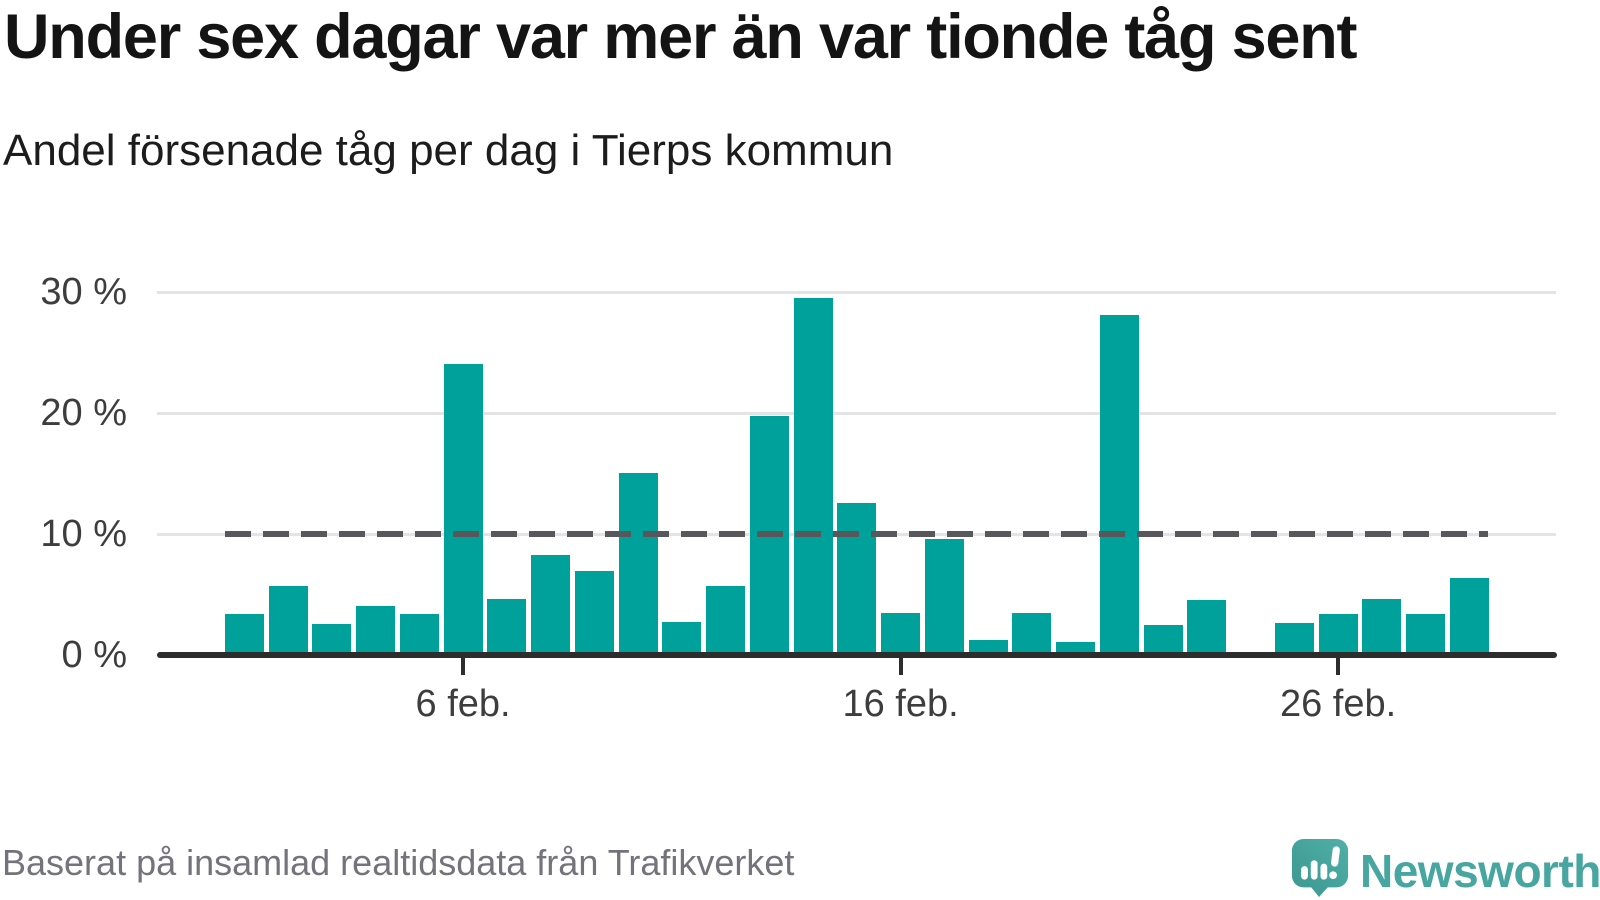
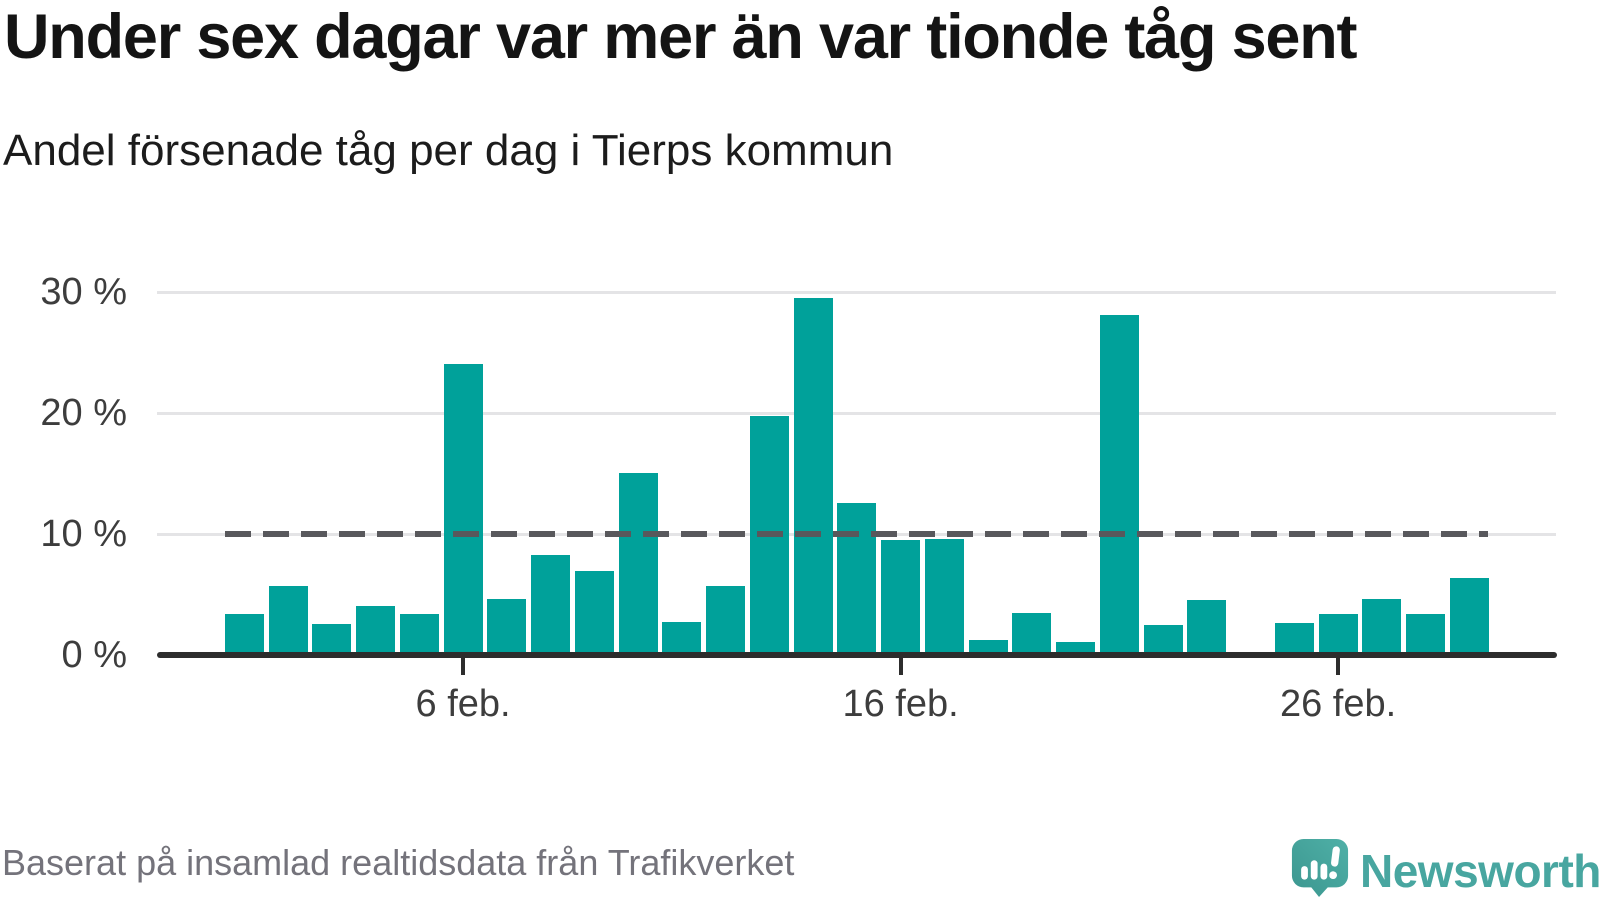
16 feb.: 3.3% -> 9.3%
